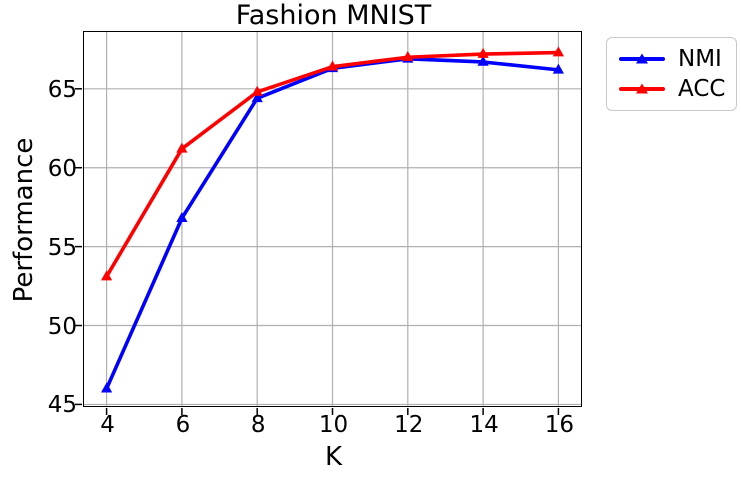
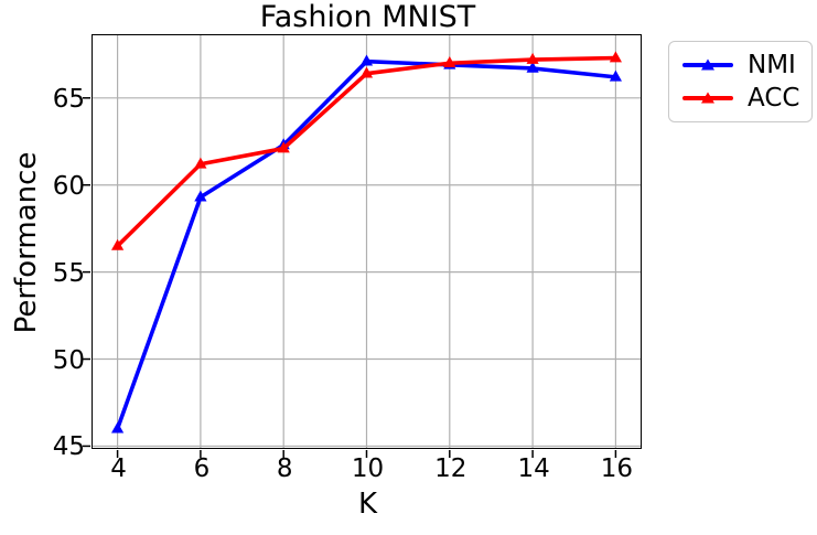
ACC/4: 53.1 -> 56.5
NMI/6: 56.8 -> 59.3
NMI/8: 64.4 -> 62.3
ACC/8: 64.8 -> 62.1
NMI/10: 66.3 -> 67.1
